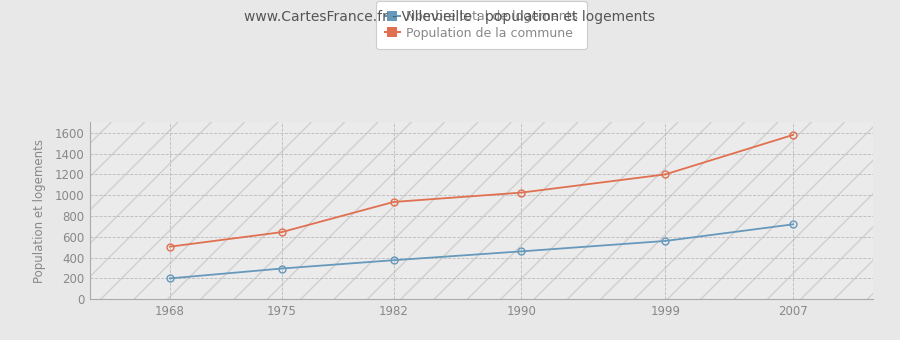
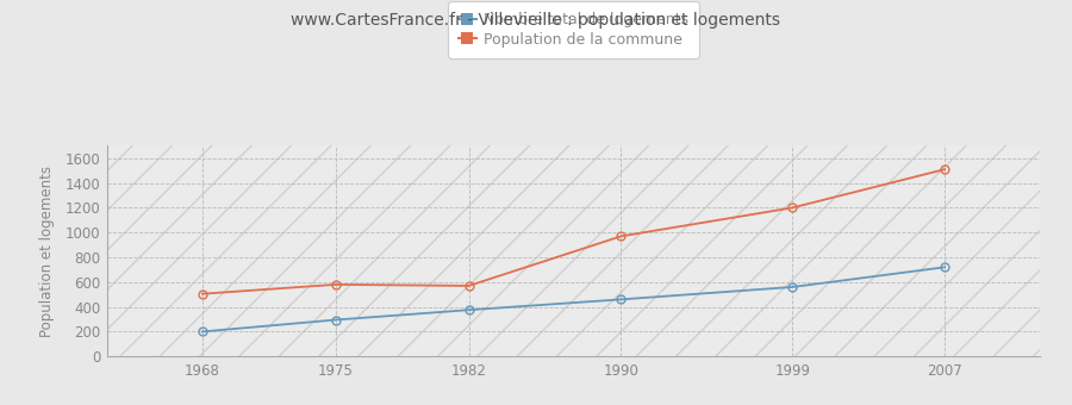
Population de la commune/1975: 640 -> 580
Population de la commune/1982: 940 -> 570
Population de la commune/1990: 1020 -> 970
Population de la commune/2007: 1580 -> 1510
